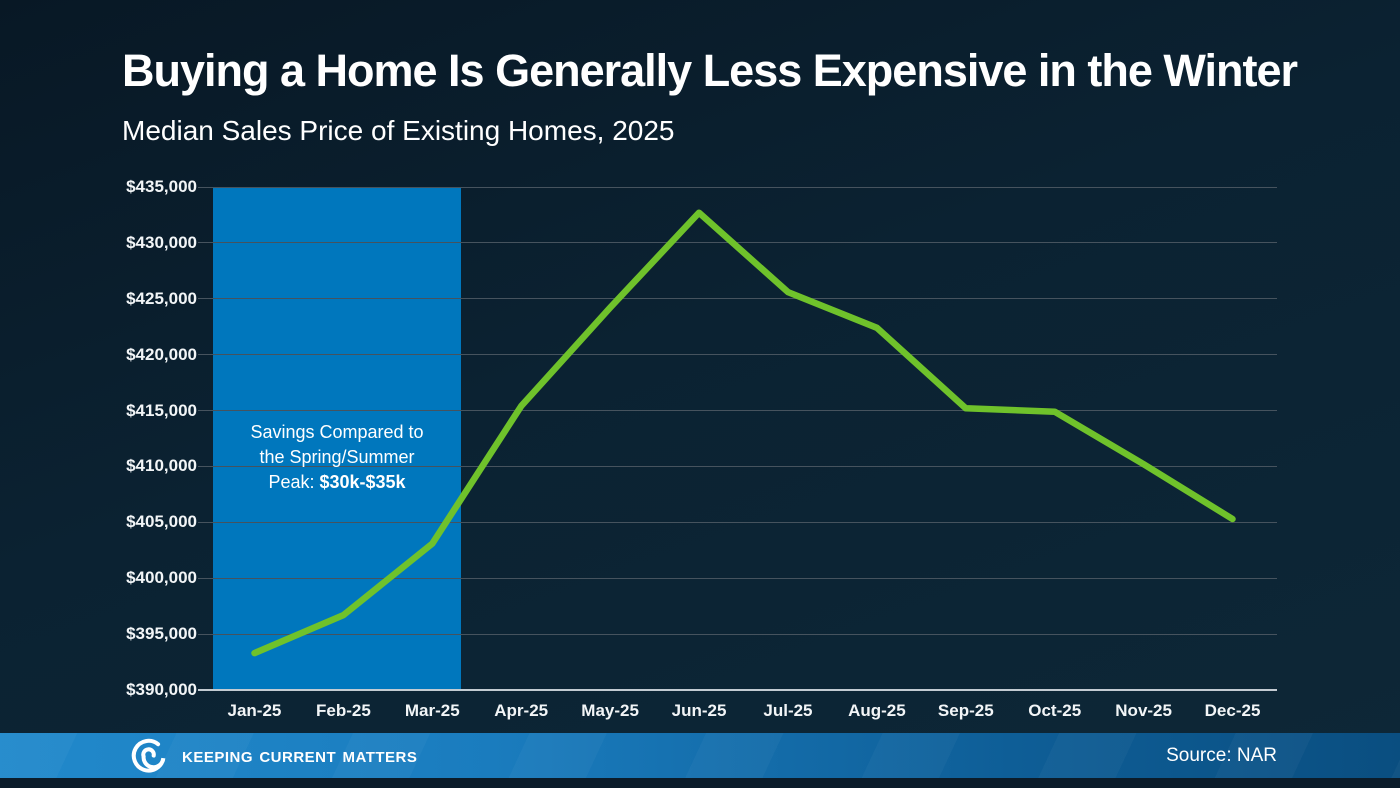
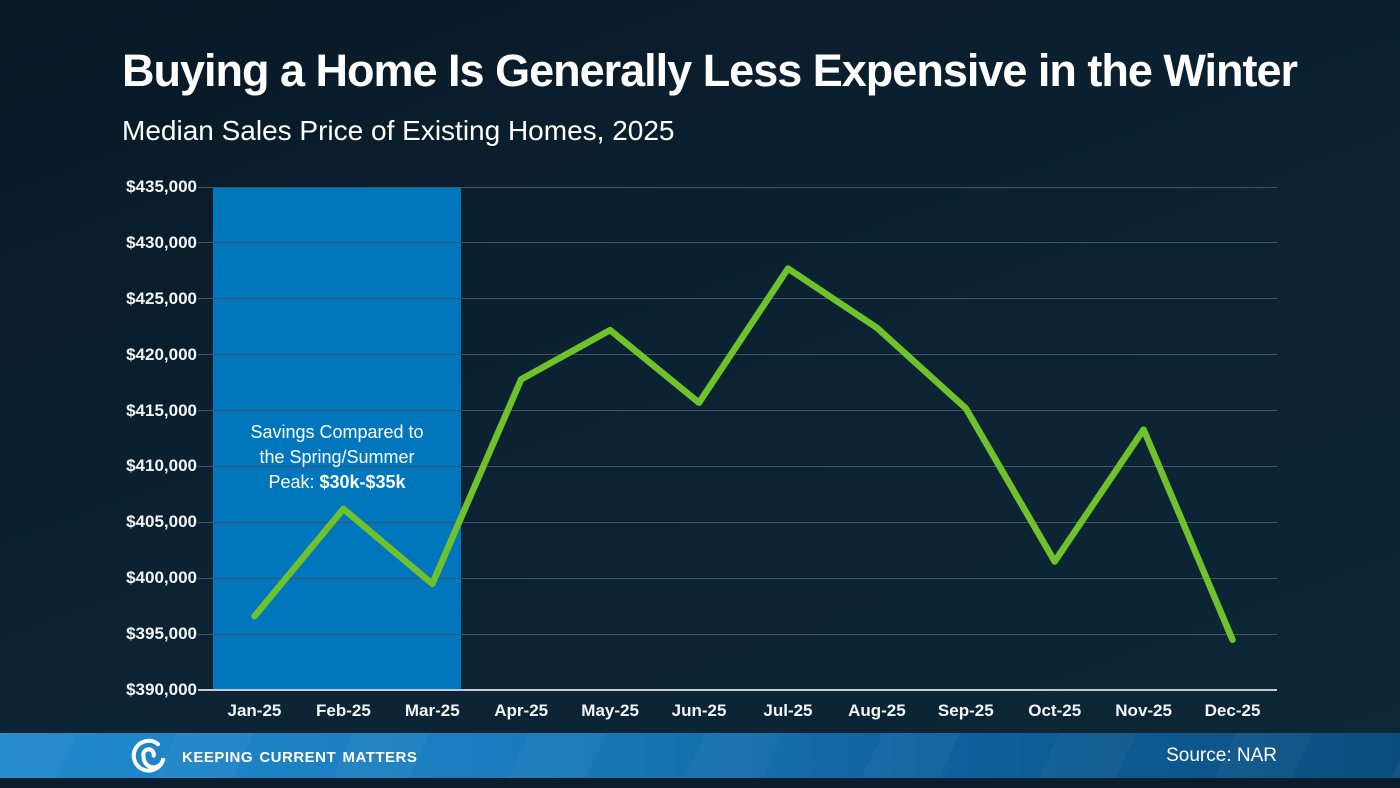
Jan-25: $393300 -> $396600
Feb-25: $396700 -> $406200
Mar-25: $403100 -> $399500
Apr-25: $415400 -> $417800
May-25: $424200 -> $422200
Jun-25: $432700 -> $415700
Jul-25: $425600 -> $427700
Oct-25: $414900 -> $401500
Nov-25: $410200 -> $413300
Dec-25: $405300 -> $394500
